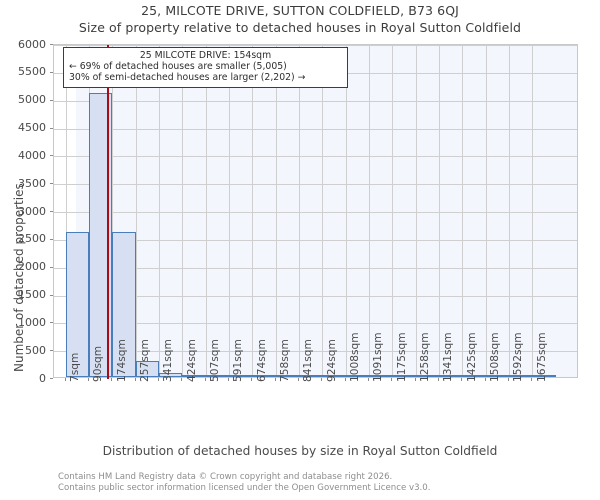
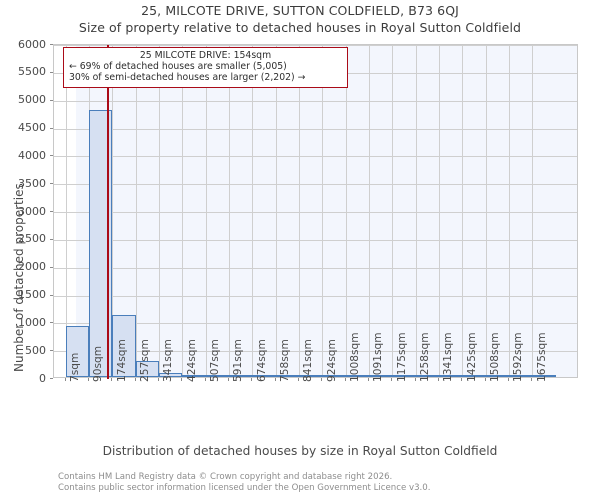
7sqm: 2600 -> 900
90sqm: 5100 -> 4800
174sqm: 2600 -> 1100
